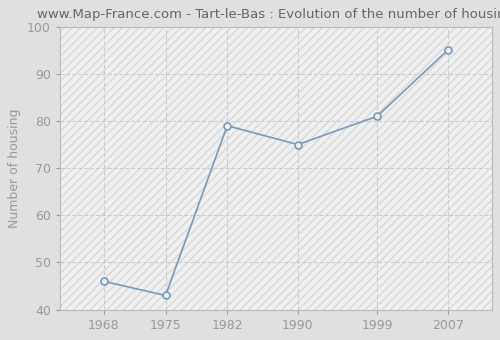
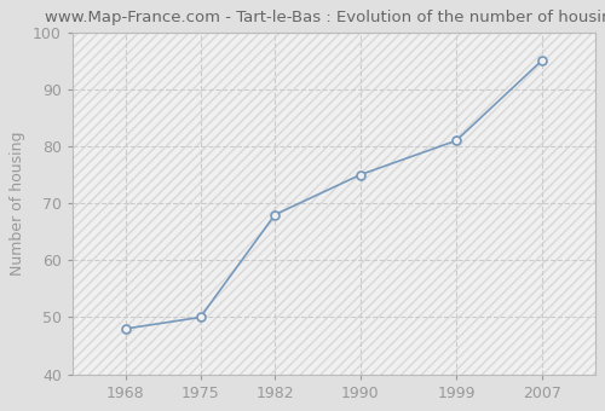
1968: 46 -> 48
1975: 43 -> 50
1982: 79 -> 68
